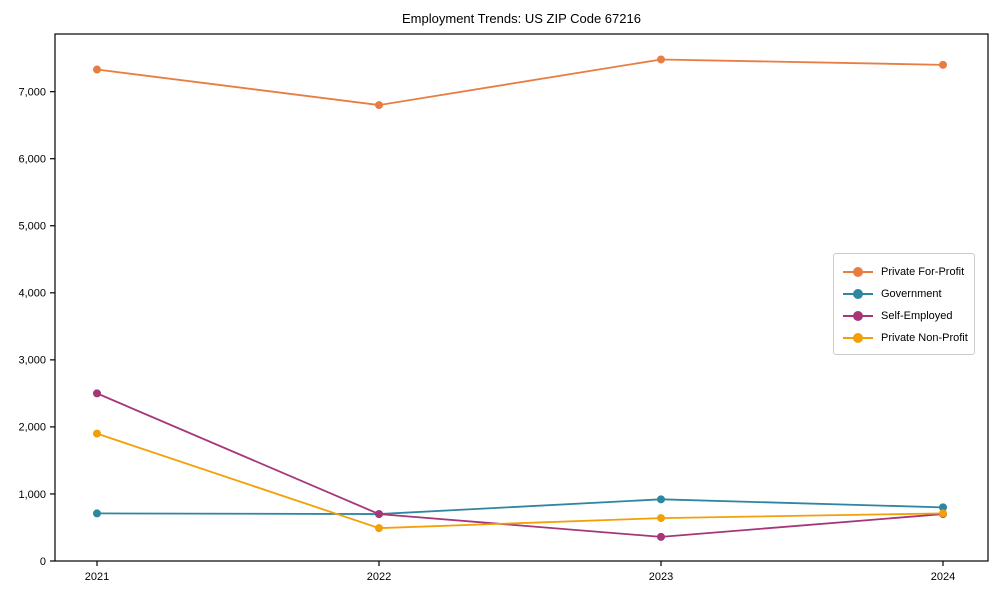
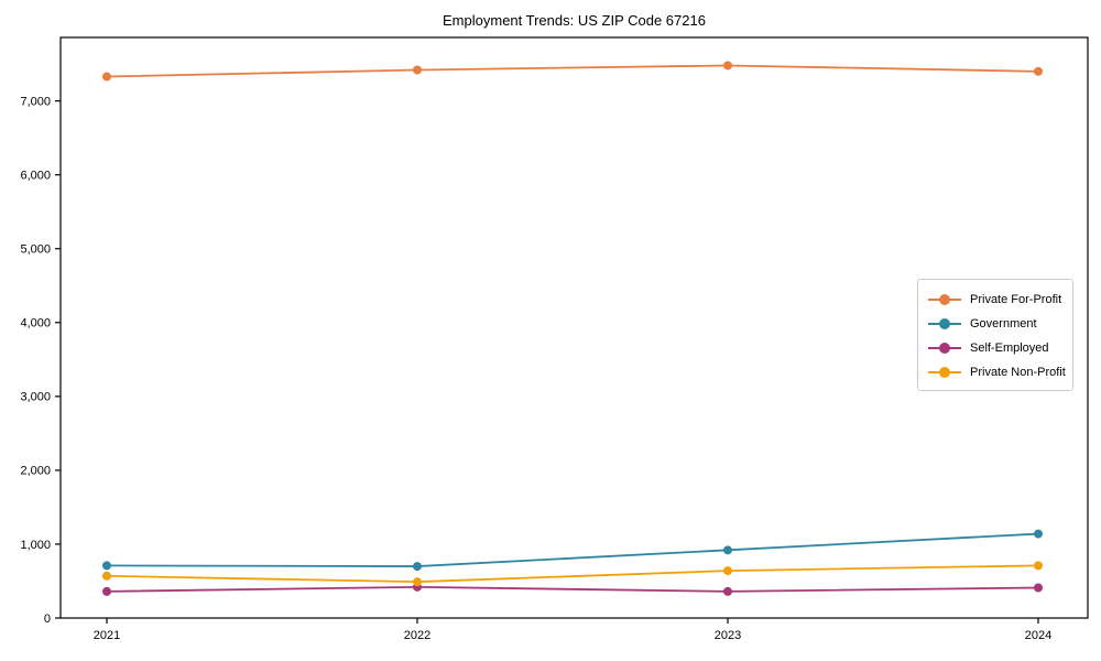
Self-Employed/2021: 2500 -> 400
Private Non-Profit/2021: 1900 -> 600
Private For-Profit/2022: 6800 -> 7400
Self-Employed/2022: 700 -> 400
Government/2024: 800 -> 1100
Self-Employed/2024: 700 -> 400
